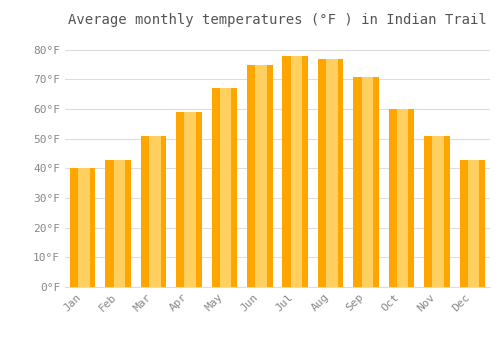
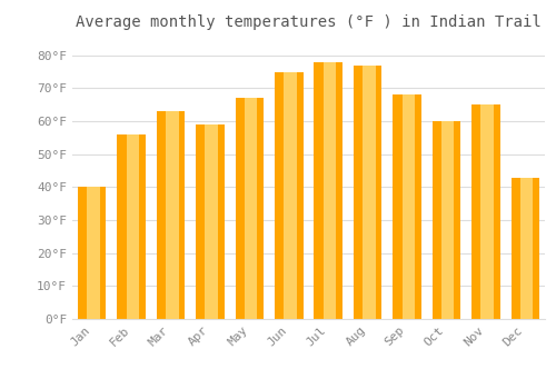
Feb: 43°F -> 56°F
Mar: 51°F -> 63°F
Sep: 71°F -> 68°F
Nov: 51°F -> 65°F
